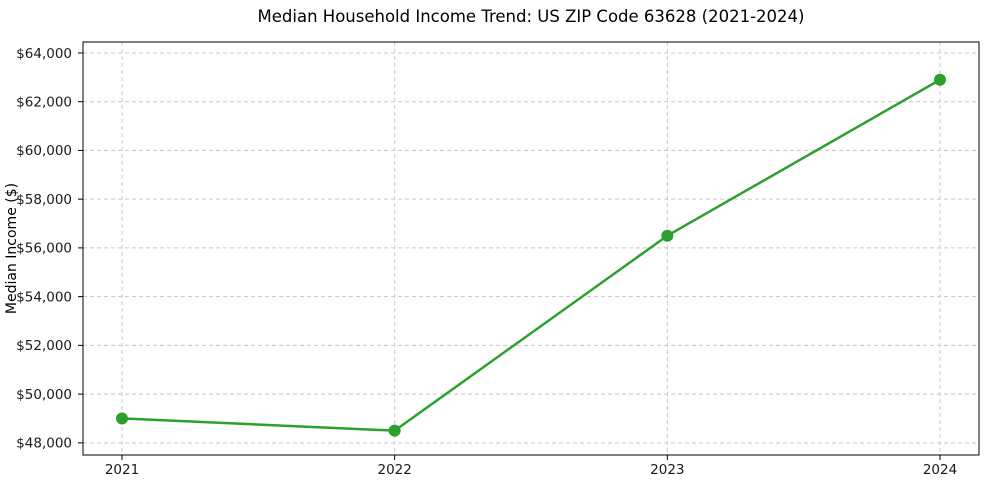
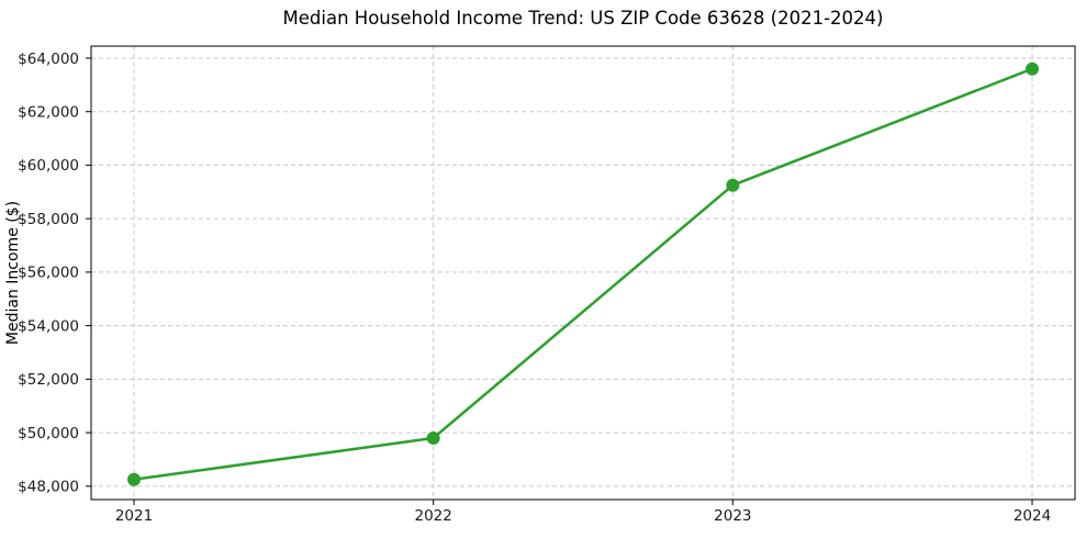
2021: $49000 -> $48200
2022: $48500 -> $49800
2023: $56500 -> $59200
2024: $62900 -> $63600
